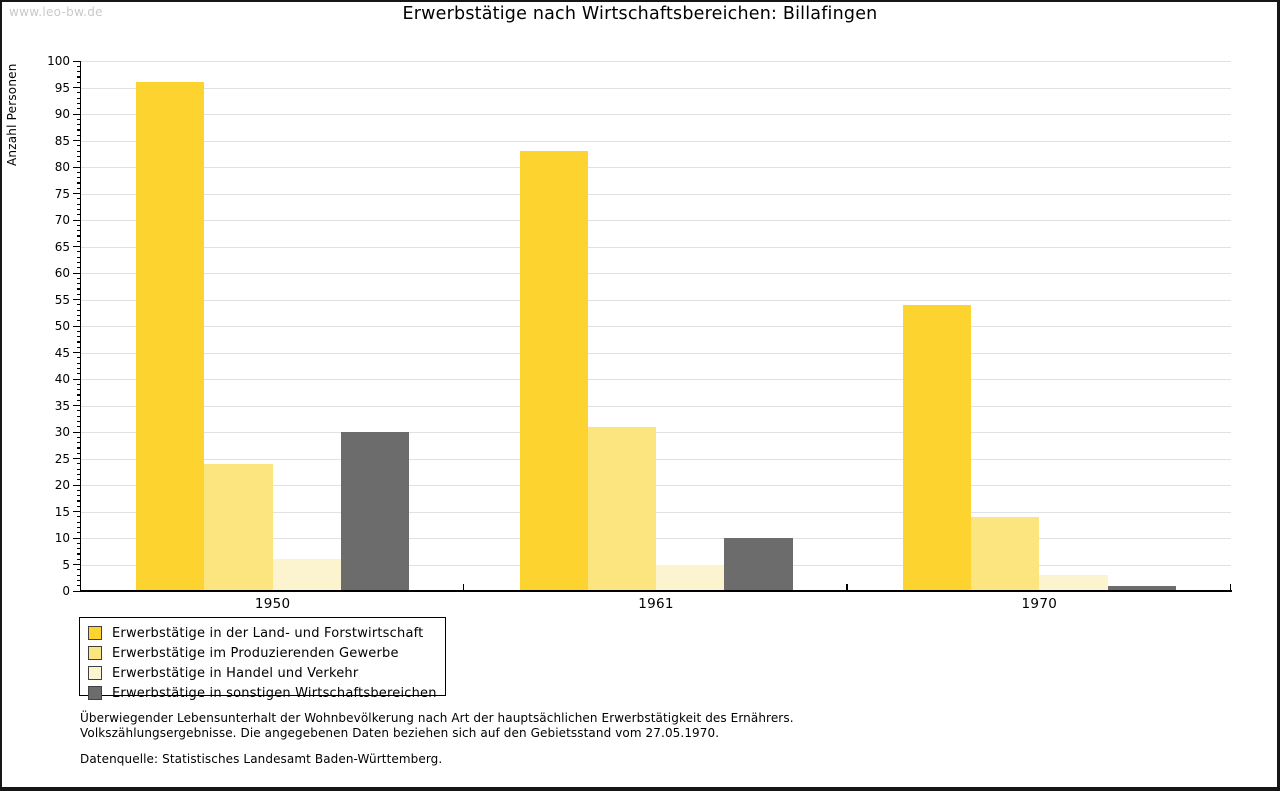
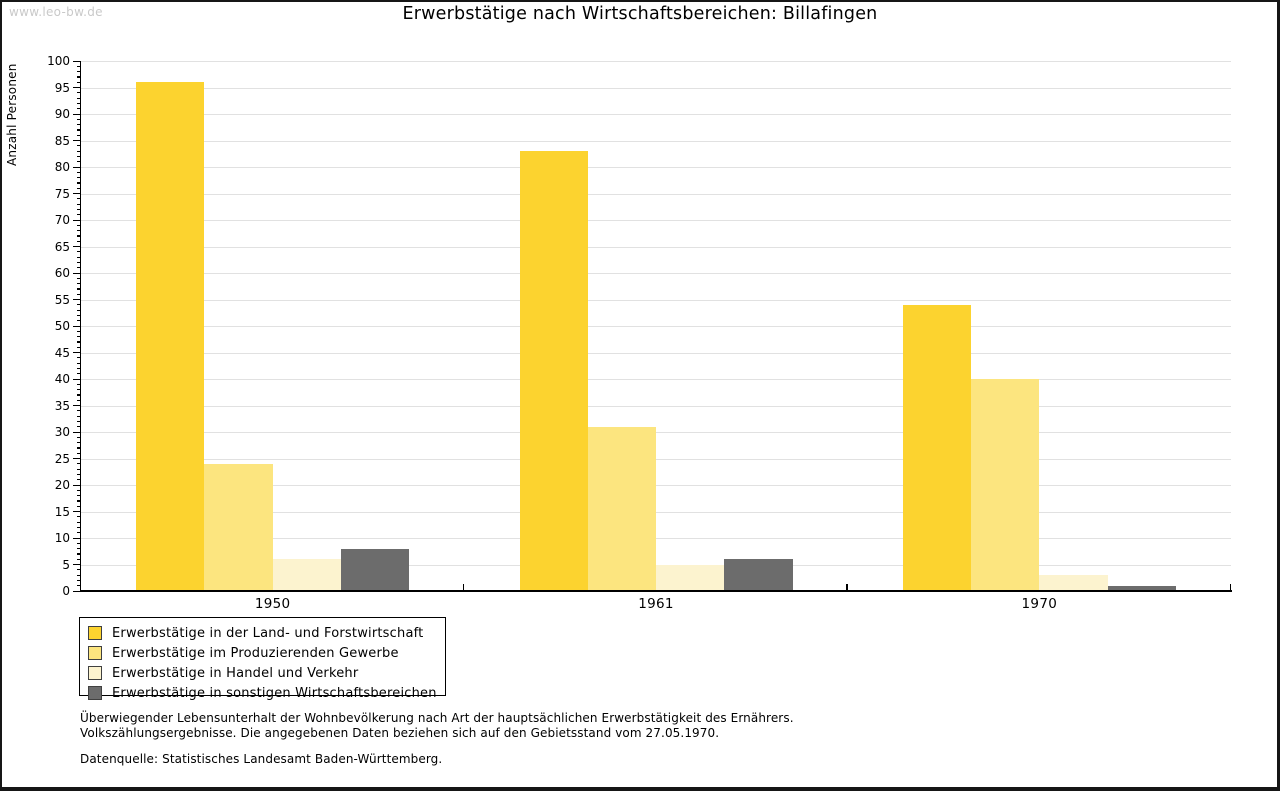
Erwerbstätige in sonstigen Wirtschaftsbereichen/1950: 30 -> 8
Erwerbstätige in sonstigen Wirtschaftsbereichen/1961: 10 -> 6
Erwerbstätige im Produzierenden Gewerbe/1970: 14 -> 40
